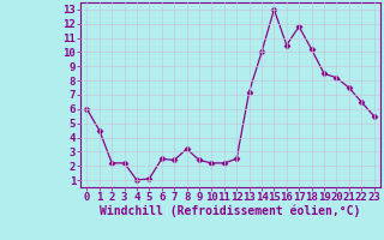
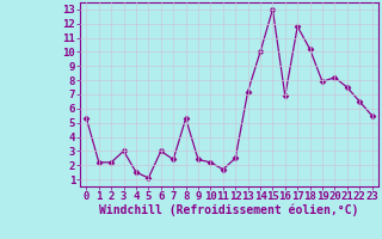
0: 6.0 -> 5.3
1: 4.5 -> 2.2
3: 2.2 -> 3.0
4: 1.0 -> 1.5
6: 2.5 -> 3.0
8: 3.2 -> 5.3
11: 2.2 -> 1.7
16: 10.5 -> 6.9
19: 8.5 -> 7.9
